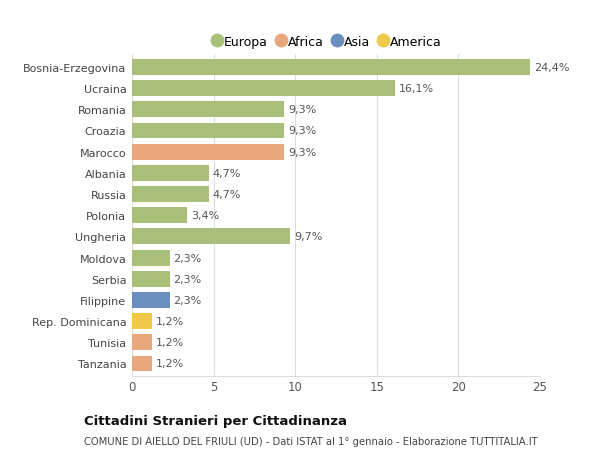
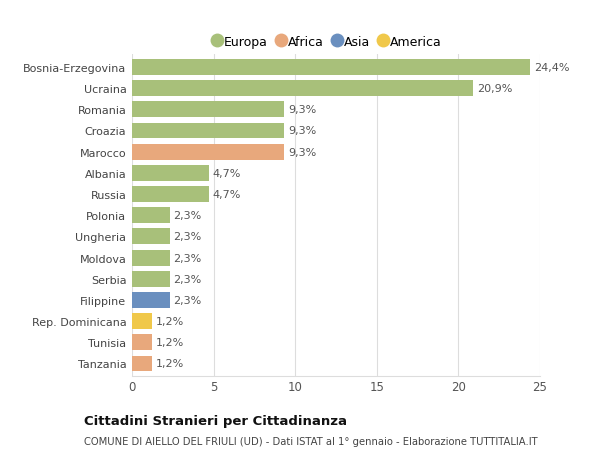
Ucraina: 16,1% -> 20,9%
Polonia: 3,4% -> 2,3%
Ungheria: 9,7% -> 2,3%
